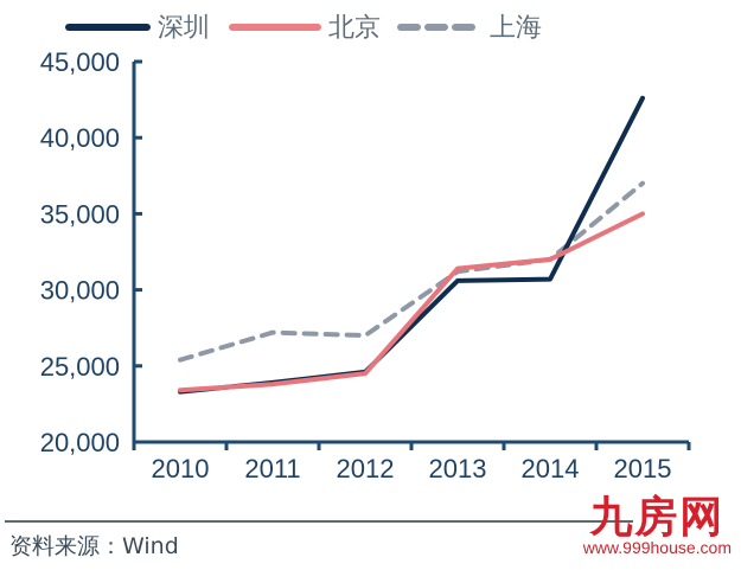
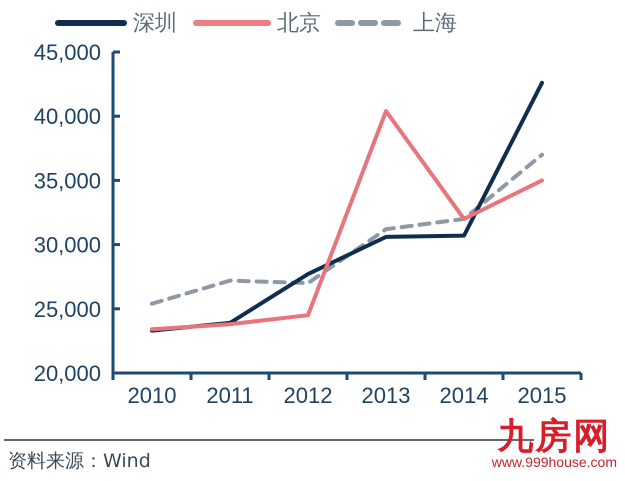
深圳/2012: 24600 -> 27700
北京/2013: 31400 -> 40400
